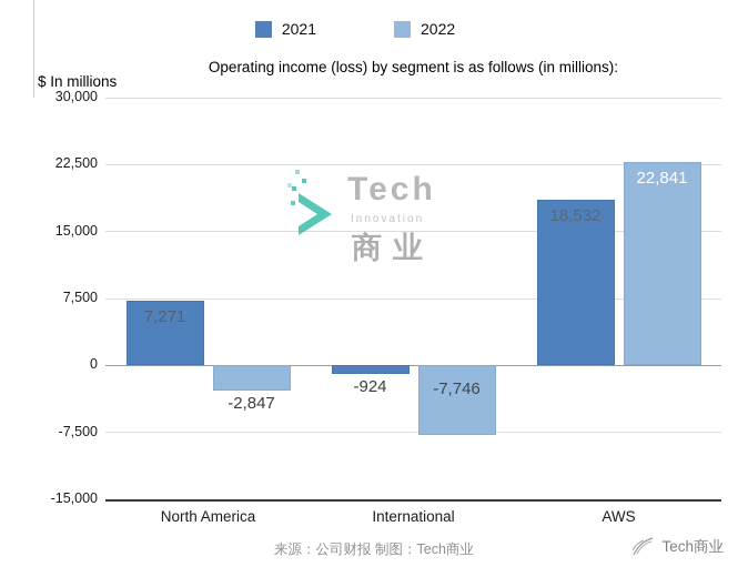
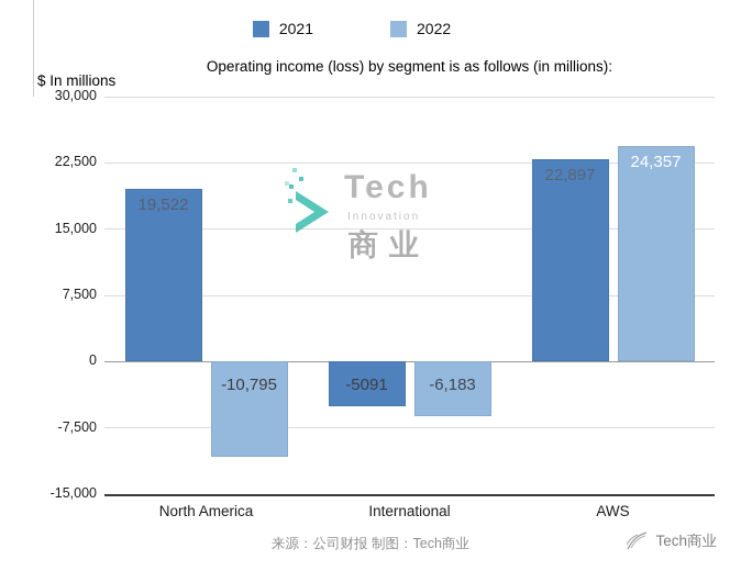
2021/North America: 7,271 -> 19,522
2022/North America: -2,847 -> -10,795
2021/International: -924 -> -5091
2022/International: -7,746 -> -6,183
2021/AWS: 18,532 -> 22,897
2022/AWS: 22,841 -> 24,357
